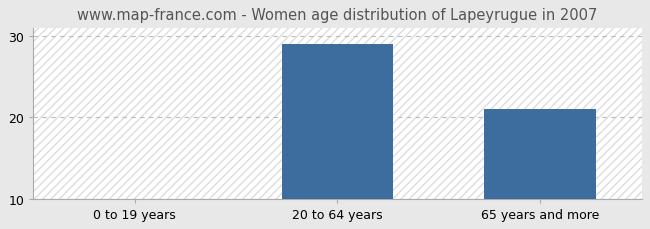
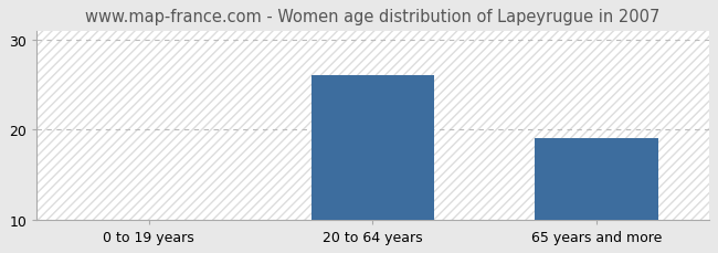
20 to 64 years: 29 -> 26
65 years and more: 21 -> 19
